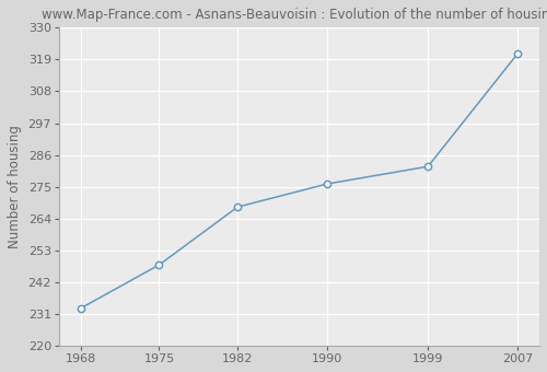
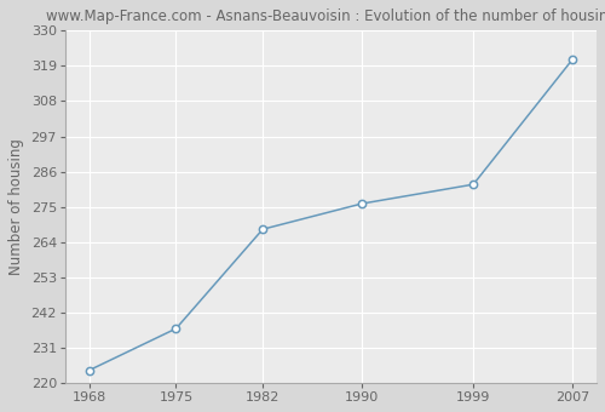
1968: 233 -> 224
1975: 248 -> 237
